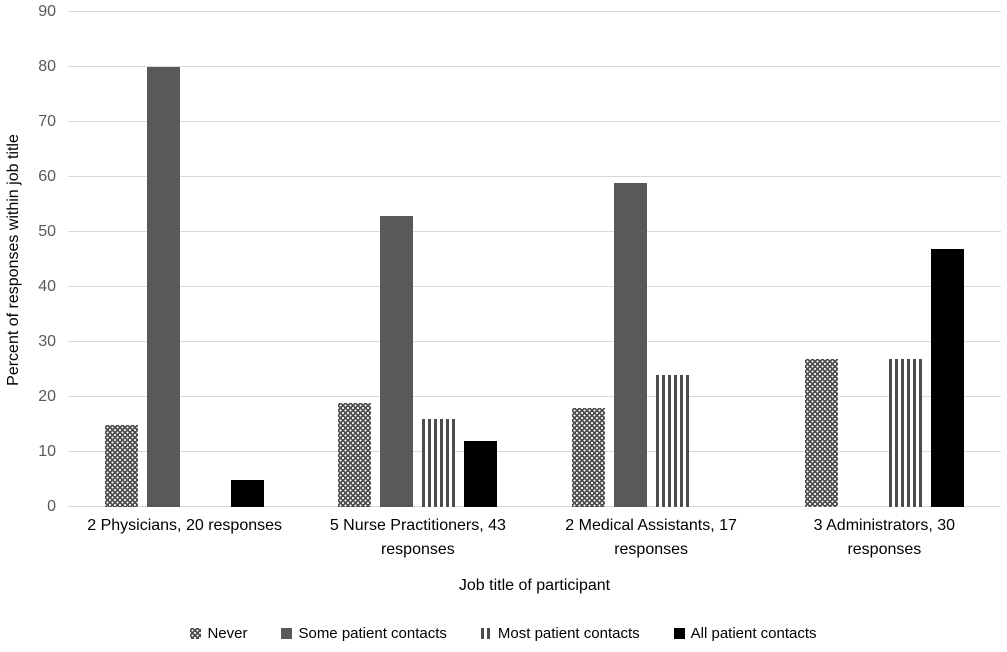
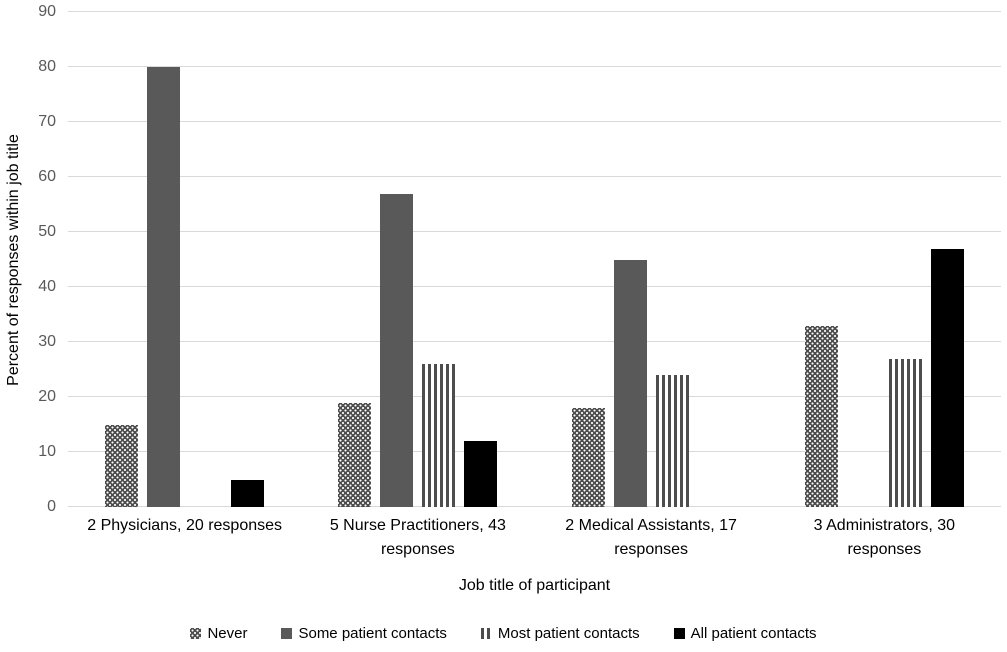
Some patient contacts/5 Nurse Practitioners, 43 responses: 53 -> 57
Most patient contacts/5 Nurse Practitioners, 43 responses: 16 -> 26
Some patient contacts/2 Medical Assistants, 17 responses: 59 -> 45
Never/3 Administrators, 30 responses: 27 -> 33
